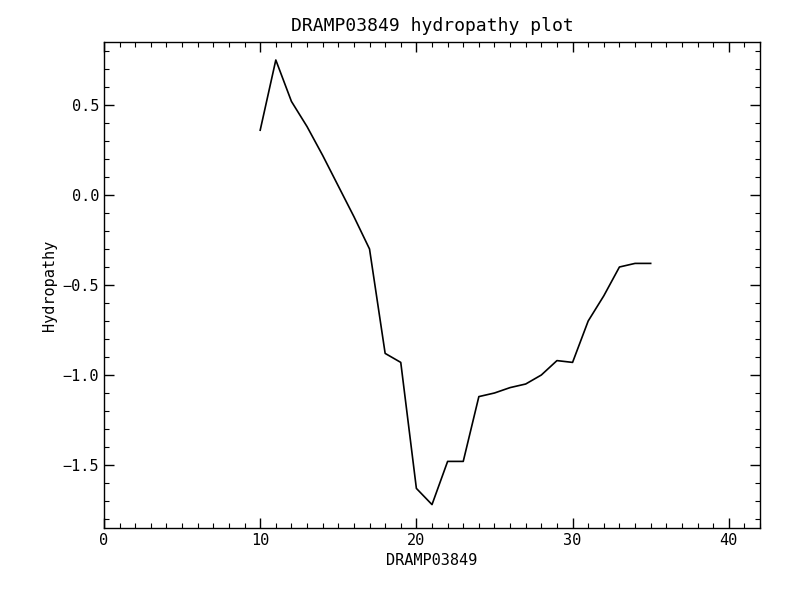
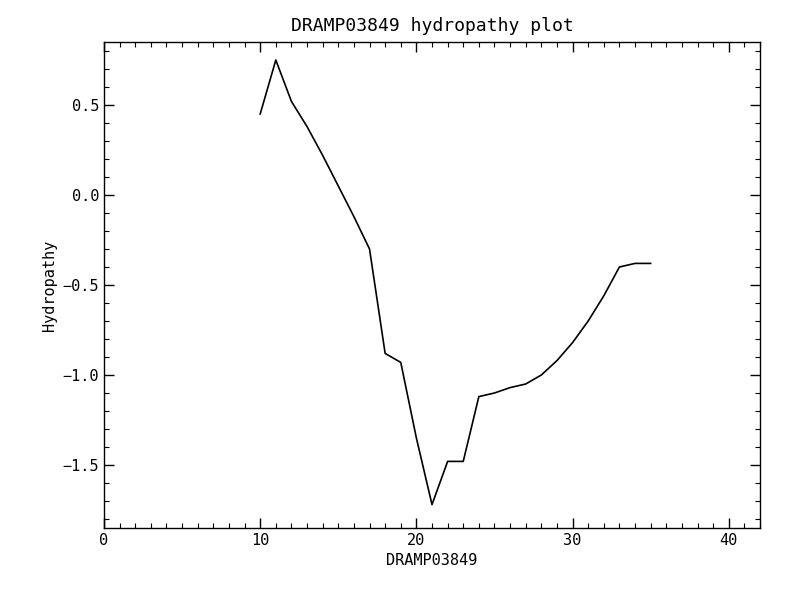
10: 0.36 -> 0.45
20: -1.63 -> -1.35
30: -0.93 -> -0.82
